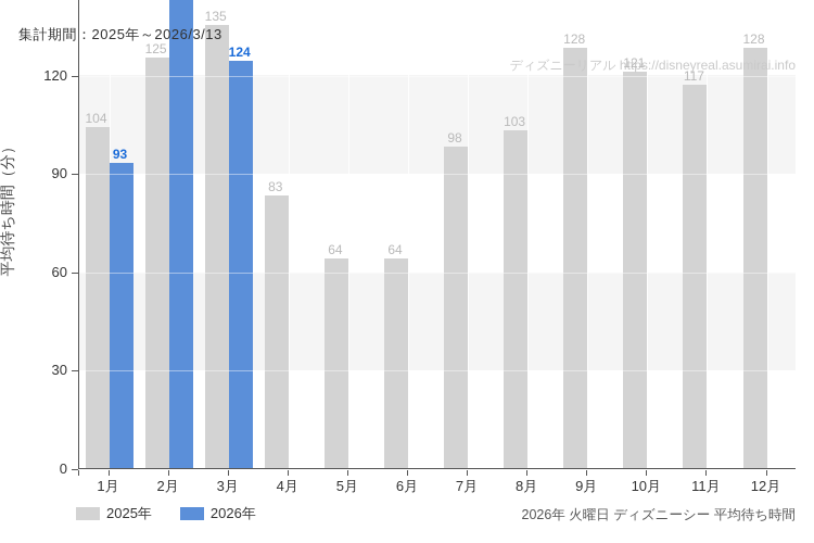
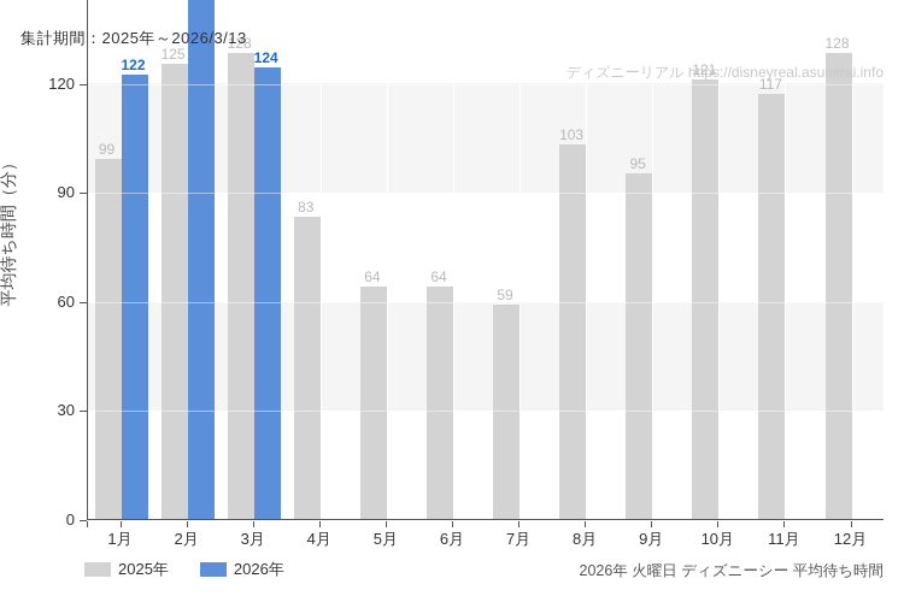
2025年/1月: 104 -> 99
2026年/1月: 93 -> 122
2025年/3月: 135 -> 128
2025年/7月: 98 -> 59
2025年/9月: 128 -> 95
